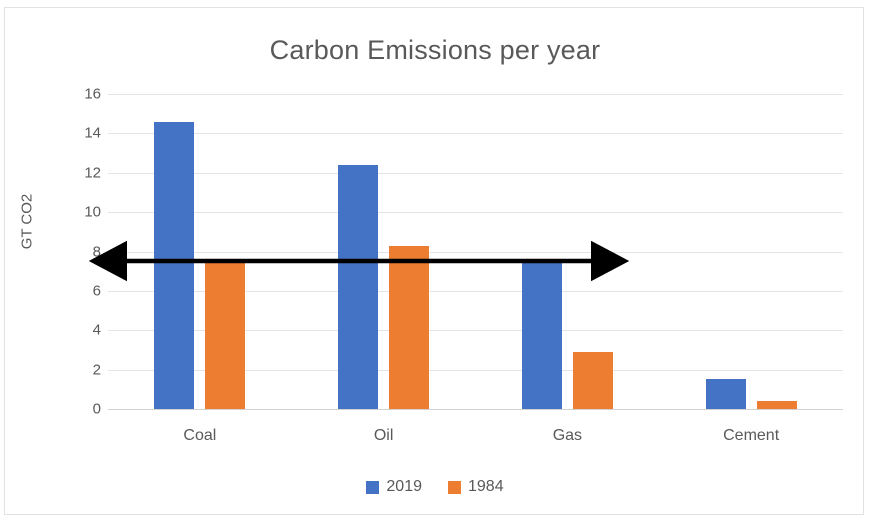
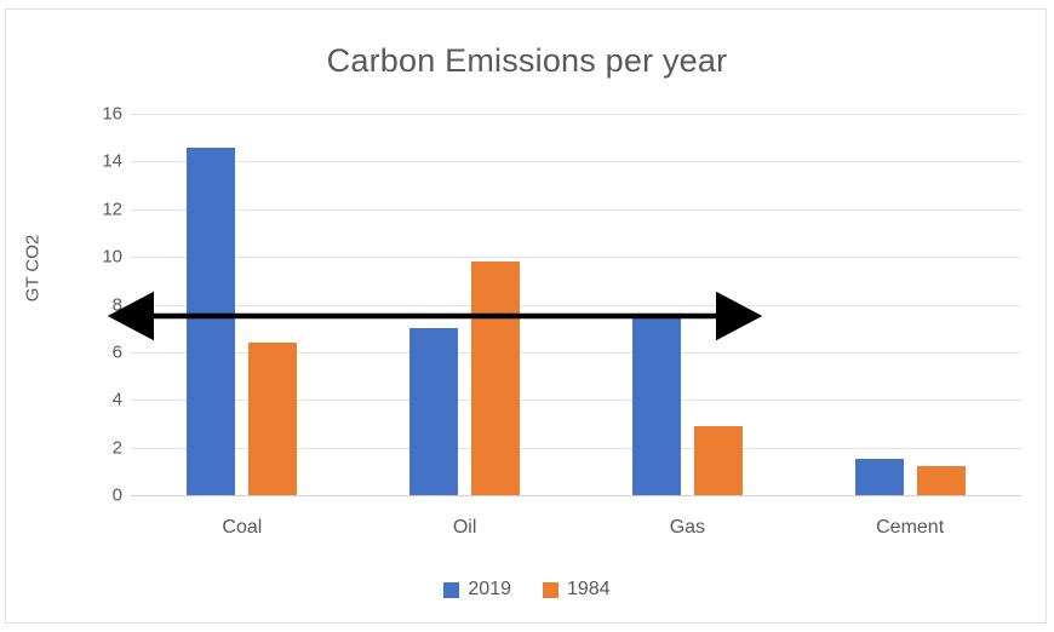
1984/Coal: 7.6 -> 6.4
2019/Oil: 12.4 -> 7.0
1984/Oil: 8.3 -> 9.8
1984/Cement: 0.4 -> 1.2
